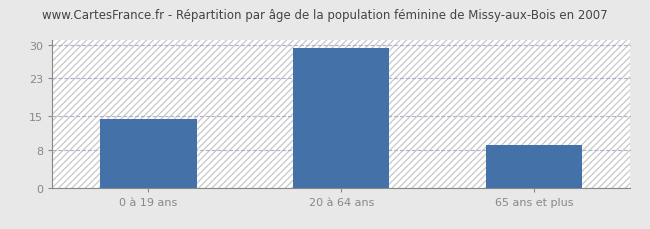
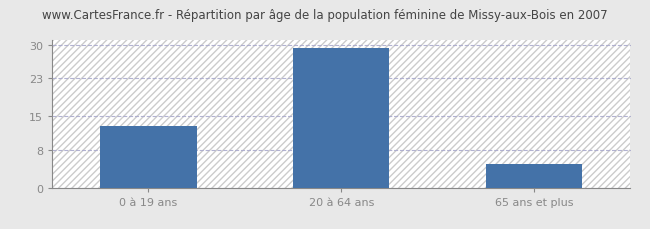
0 à 19 ans: 14.5 -> 13.0
65 ans et plus: 9.0 -> 5.0
